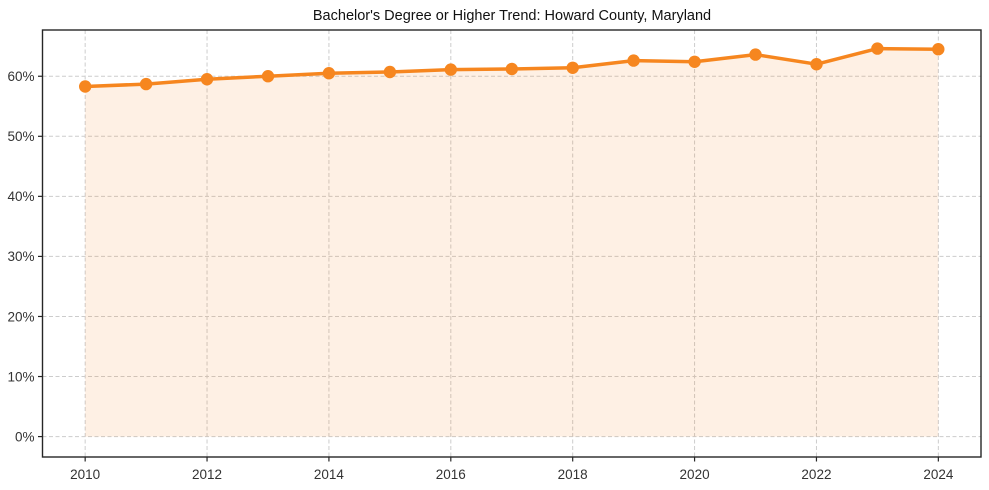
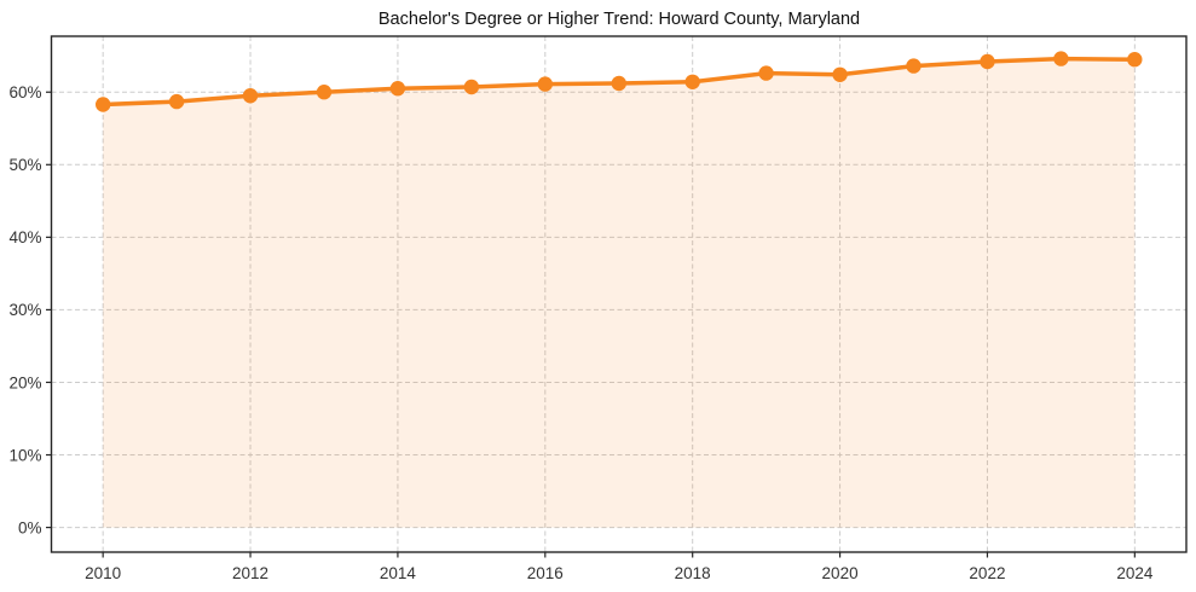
2022: 62% -> 64%
